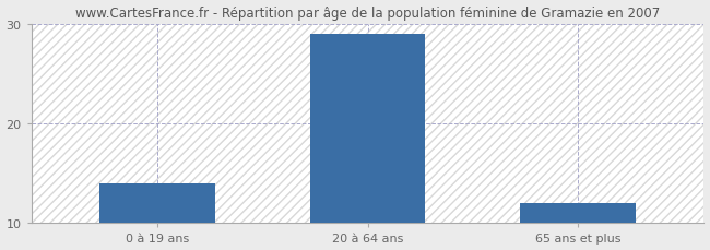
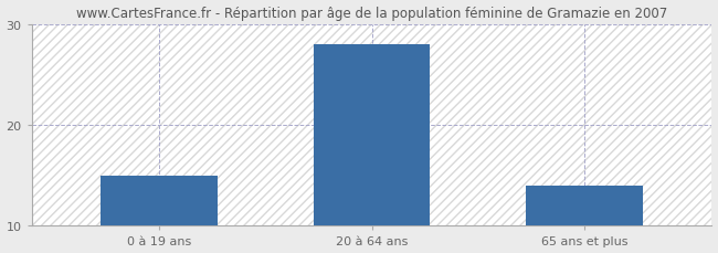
0 à 19 ans: 14 -> 15
20 à 64 ans: 29 -> 28
65 ans et plus: 12 -> 14
